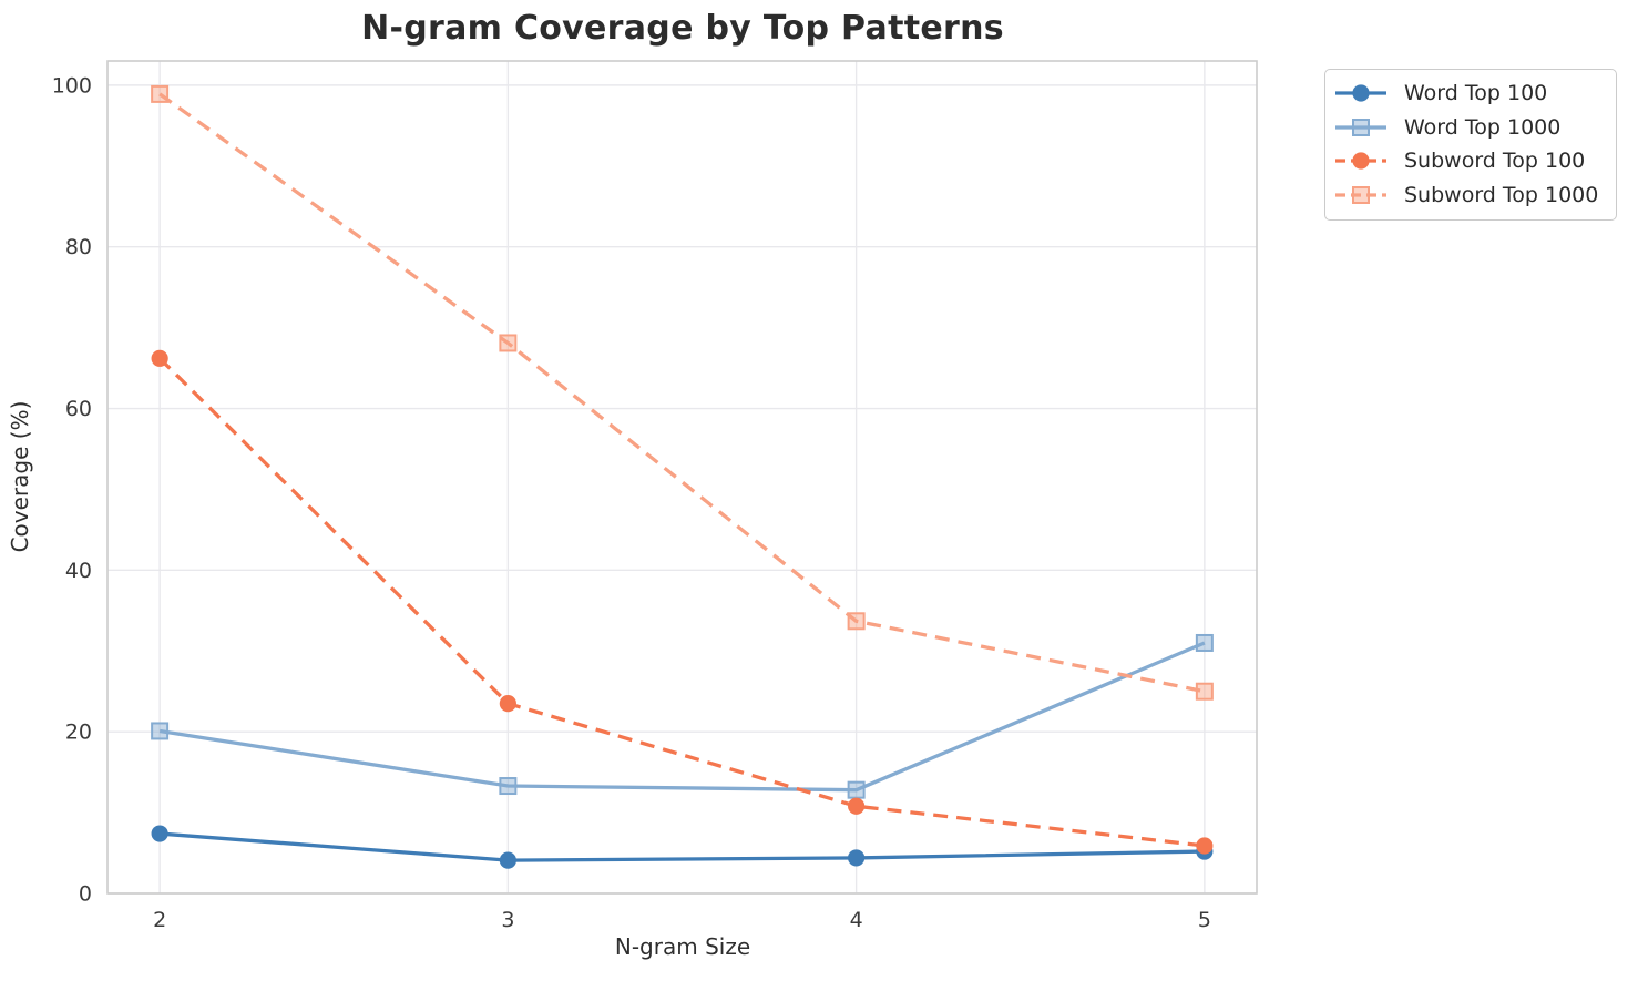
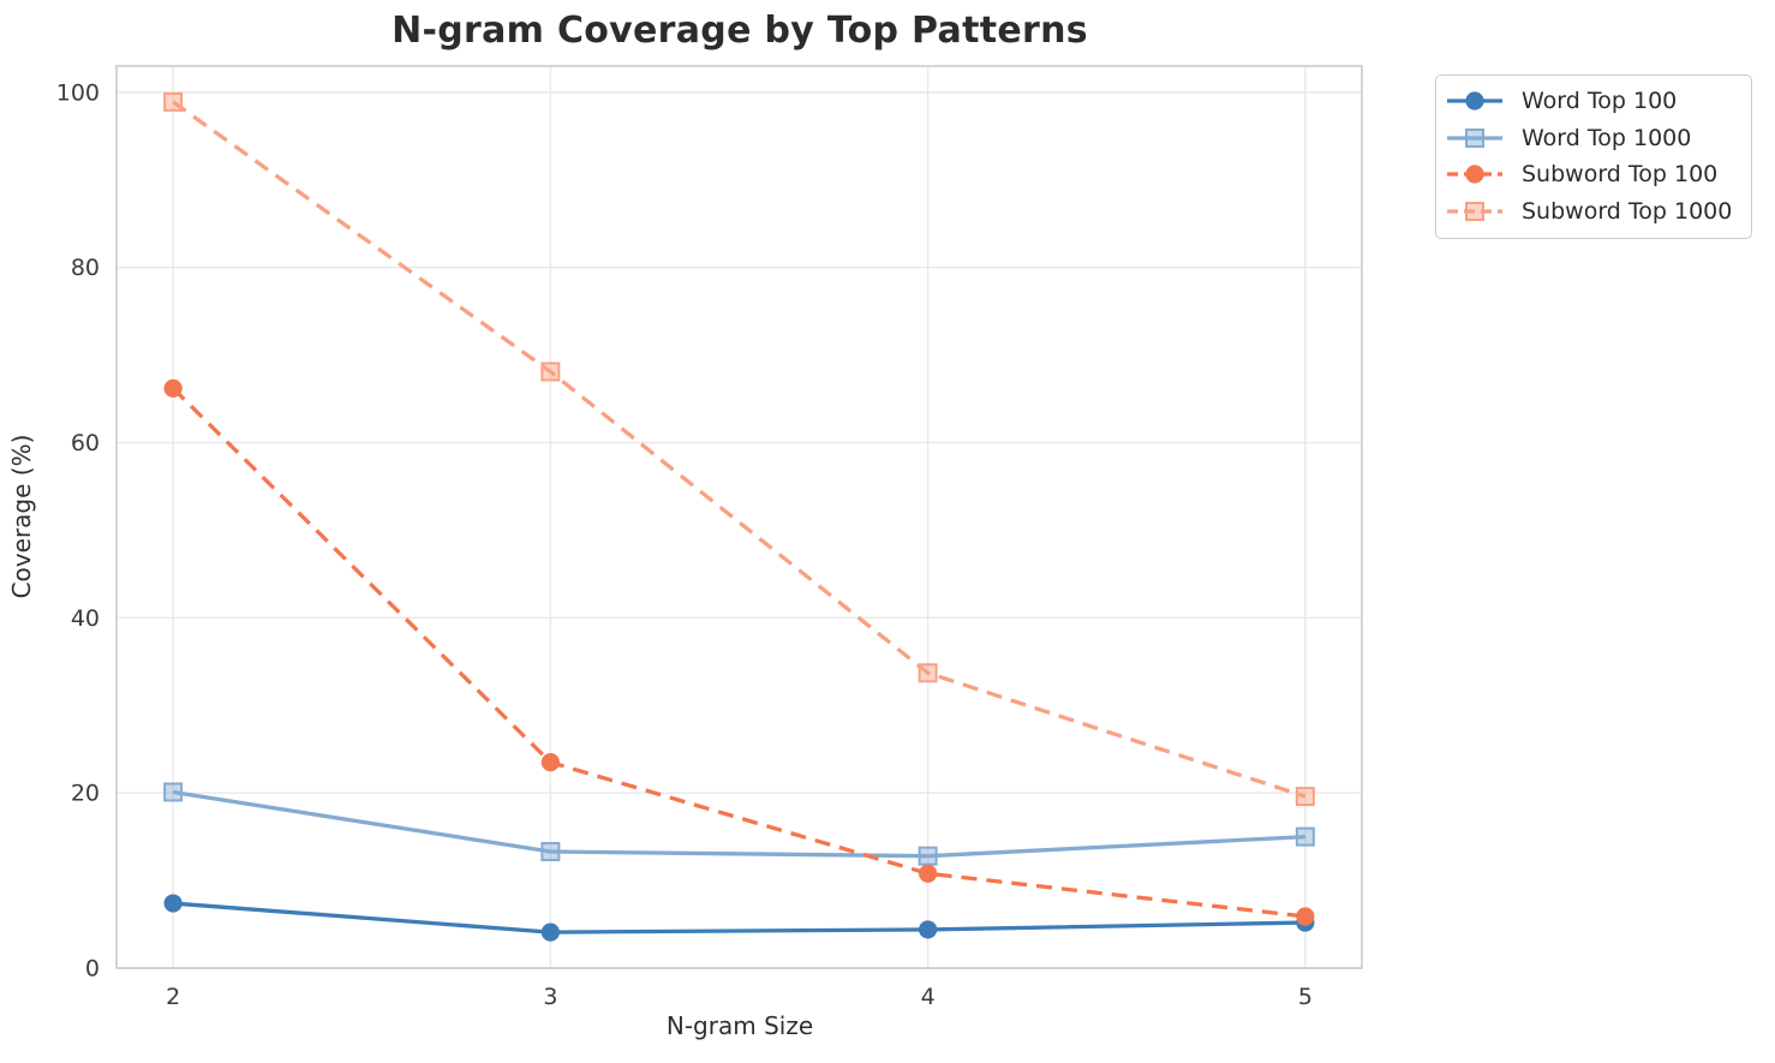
Word Top 1000/5: 31 -> 15
Subword Top 1000/5: 25 -> 20
